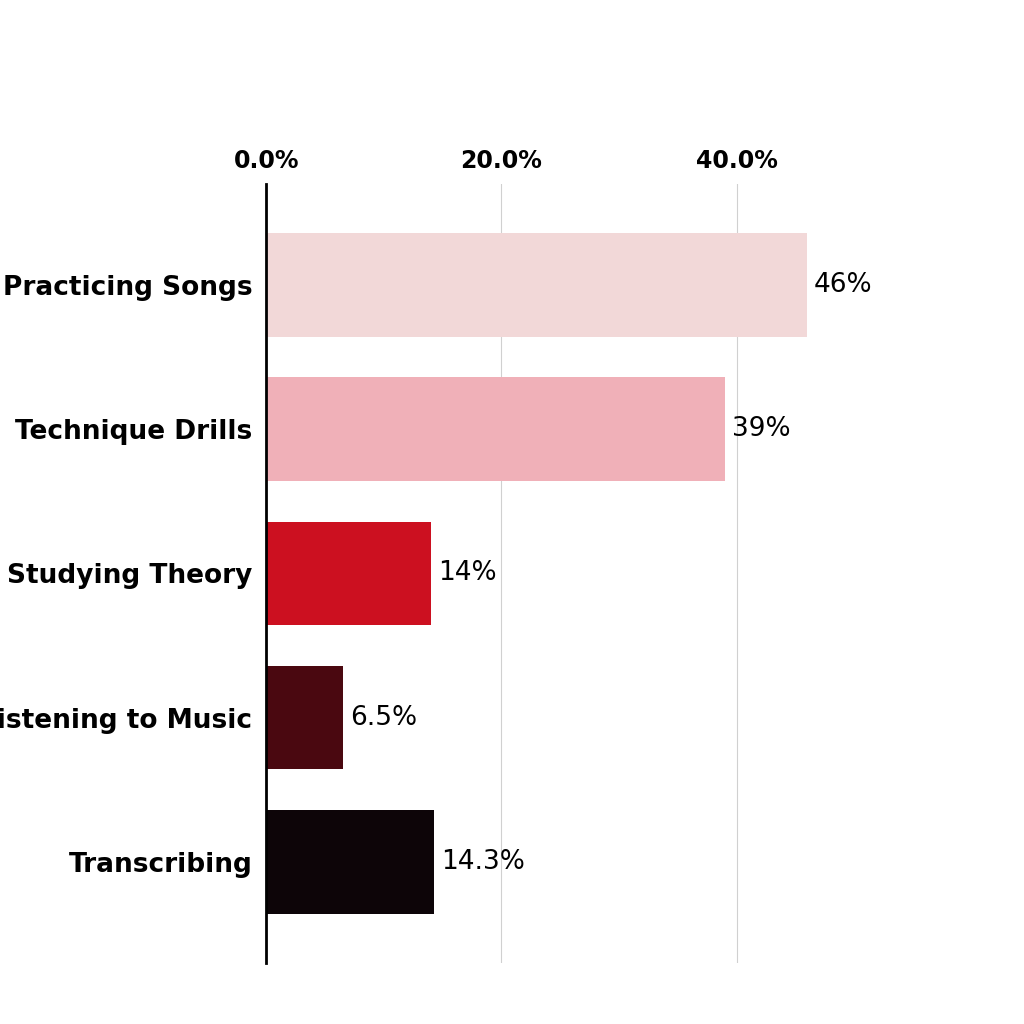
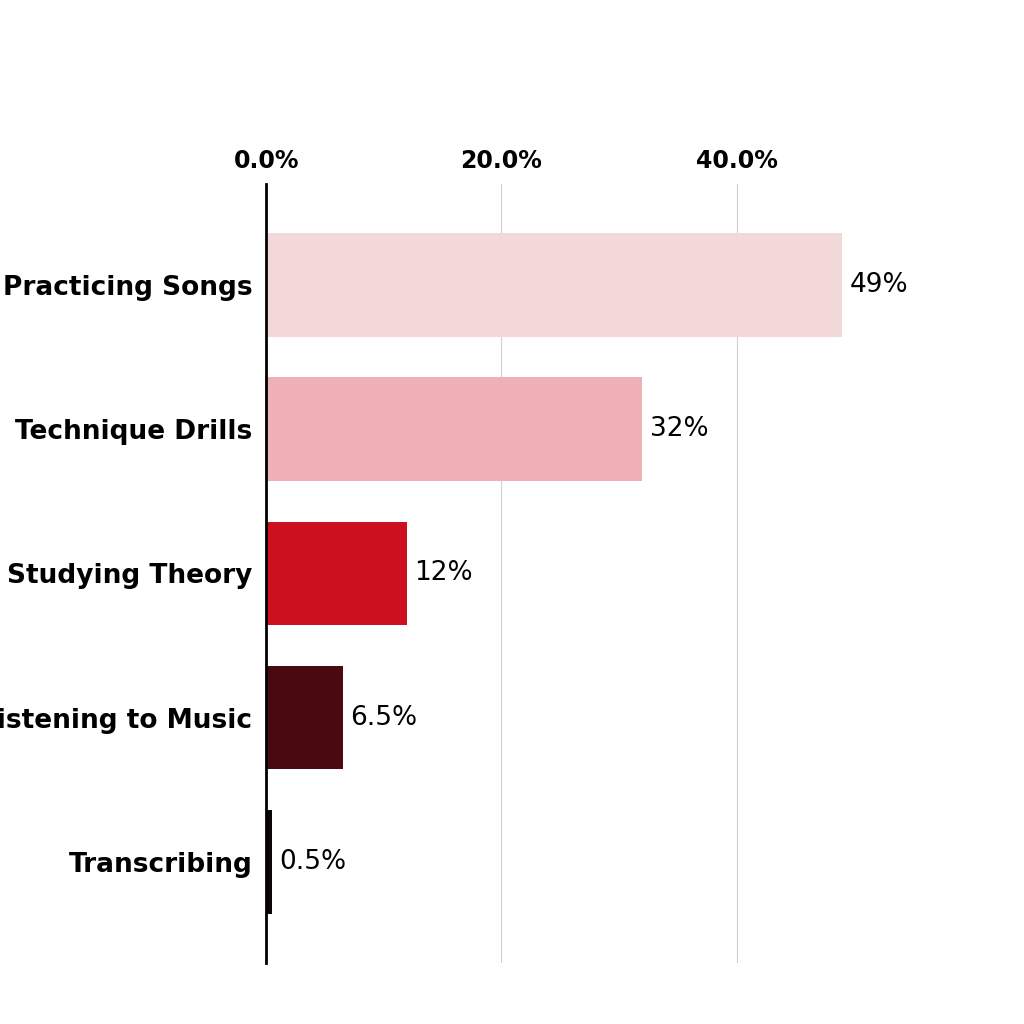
Practicing Songs: 46% -> 49%
Technique Drills: 39% -> 32%
Studying Theory: 14% -> 12%
Transcribing: 14.3% -> 0.5%
